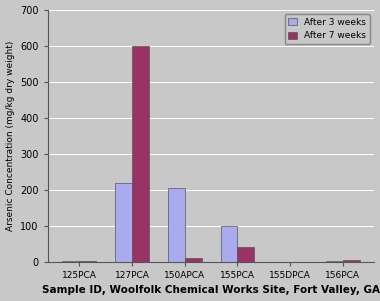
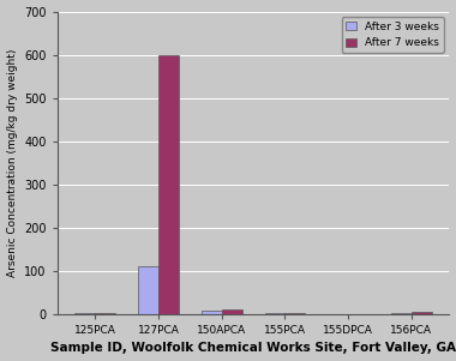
After 3 weeks/127PCA: 220 -> 110
After 3 weeks/150APCA: 205 -> 8
After 3 weeks/155PCA: 100 -> 2
After 7 weeks/155PCA: 40 -> 2
